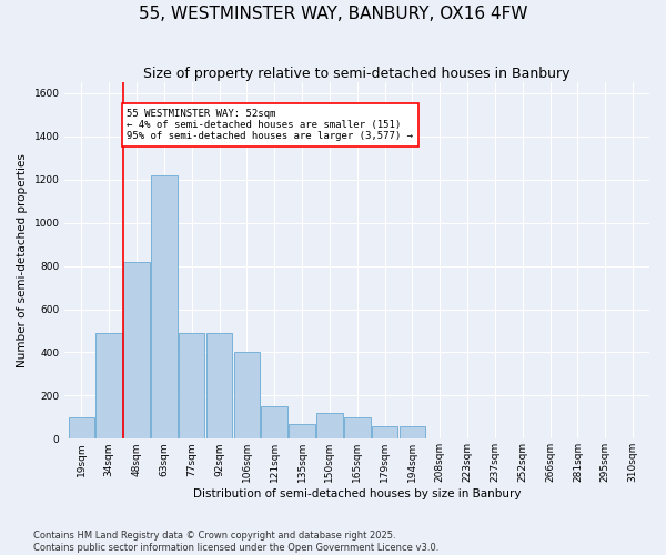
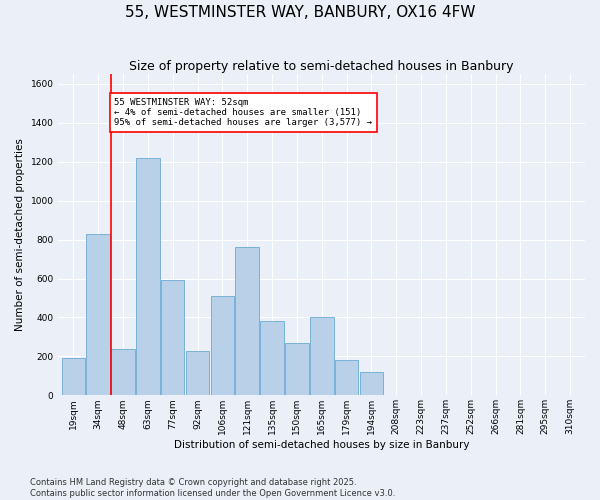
19sqm: 100 -> 190
34sqm: 490 -> 830
48sqm: 820 -> 240
77sqm: 490 -> 590
92sqm: 490 -> 230
106sqm: 400 -> 510
121sqm: 150 -> 760
135sqm: 70 -> 380
150sqm: 120 -> 270
165sqm: 100 -> 400
179sqm: 60 -> 180
194sqm: 60 -> 120
